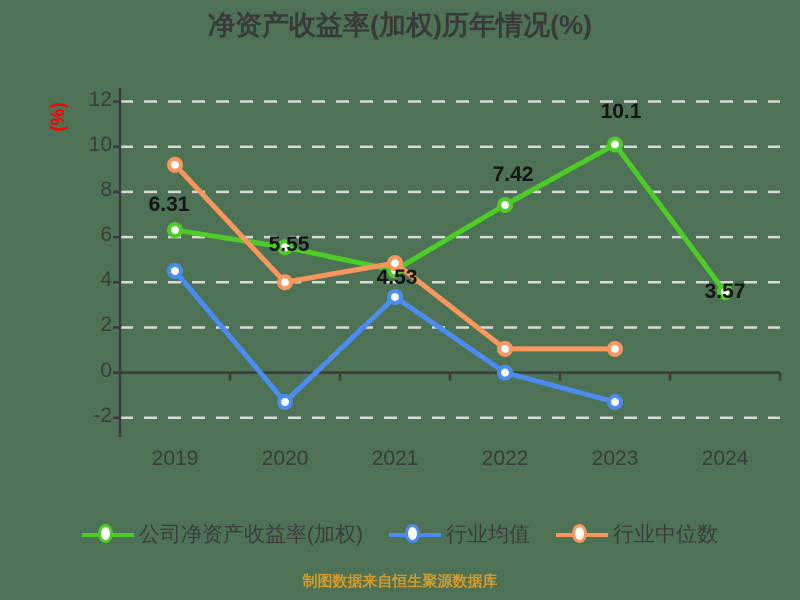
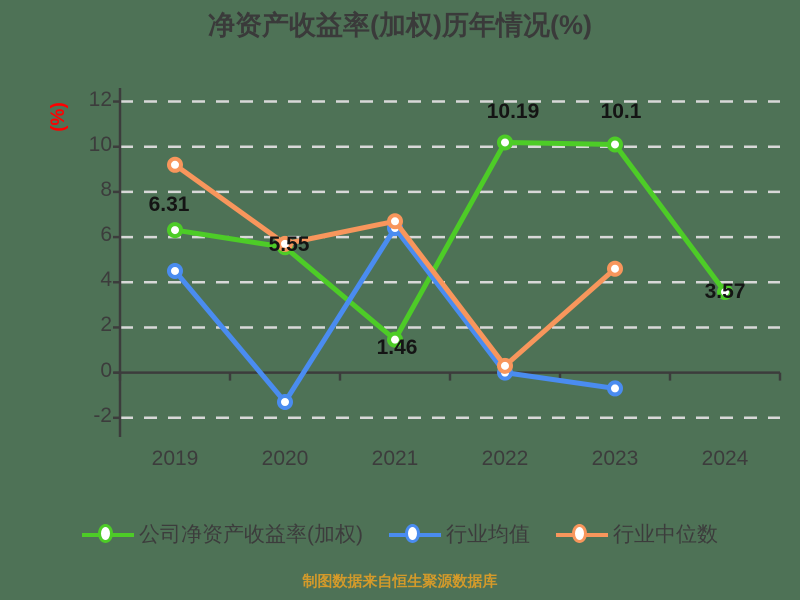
行业中位数/2020: 4.0 -> 5.7
公司净资产收益率(加权)/2021: 4.53 -> 1.46
行业均值/2021: 3.4 -> 6.4
行业中位数/2021: 4.8 -> 6.7
公司净资产收益率(加权)/2022: 7.42 -> 10.19
行业中位数/2022: 1.1 -> 0.3
行业均值/2023: -1.3 -> -0.7
行业中位数/2023: 1.1 -> 4.6
